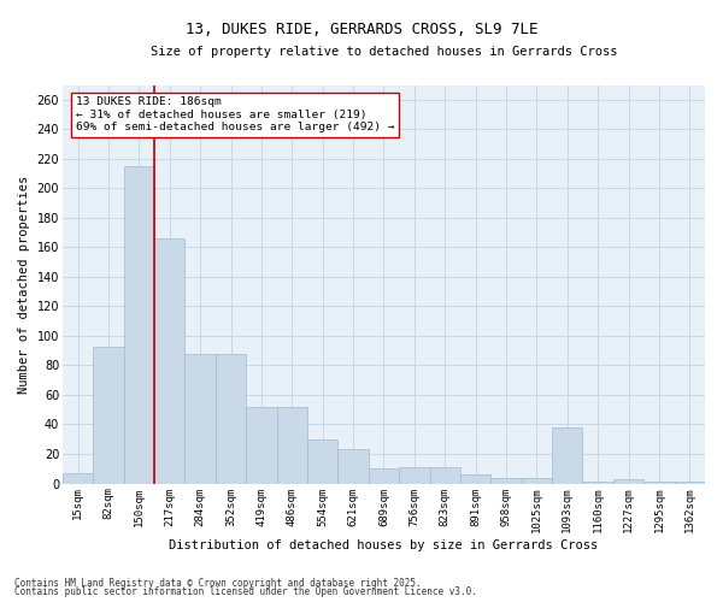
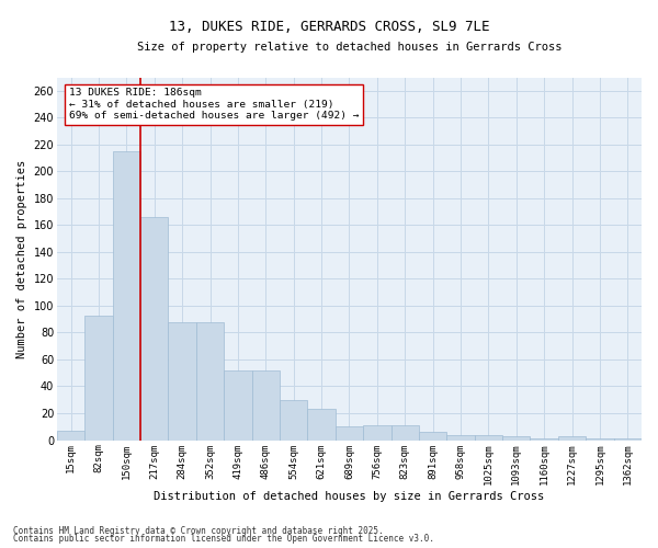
1093sqm: 38 -> 3
